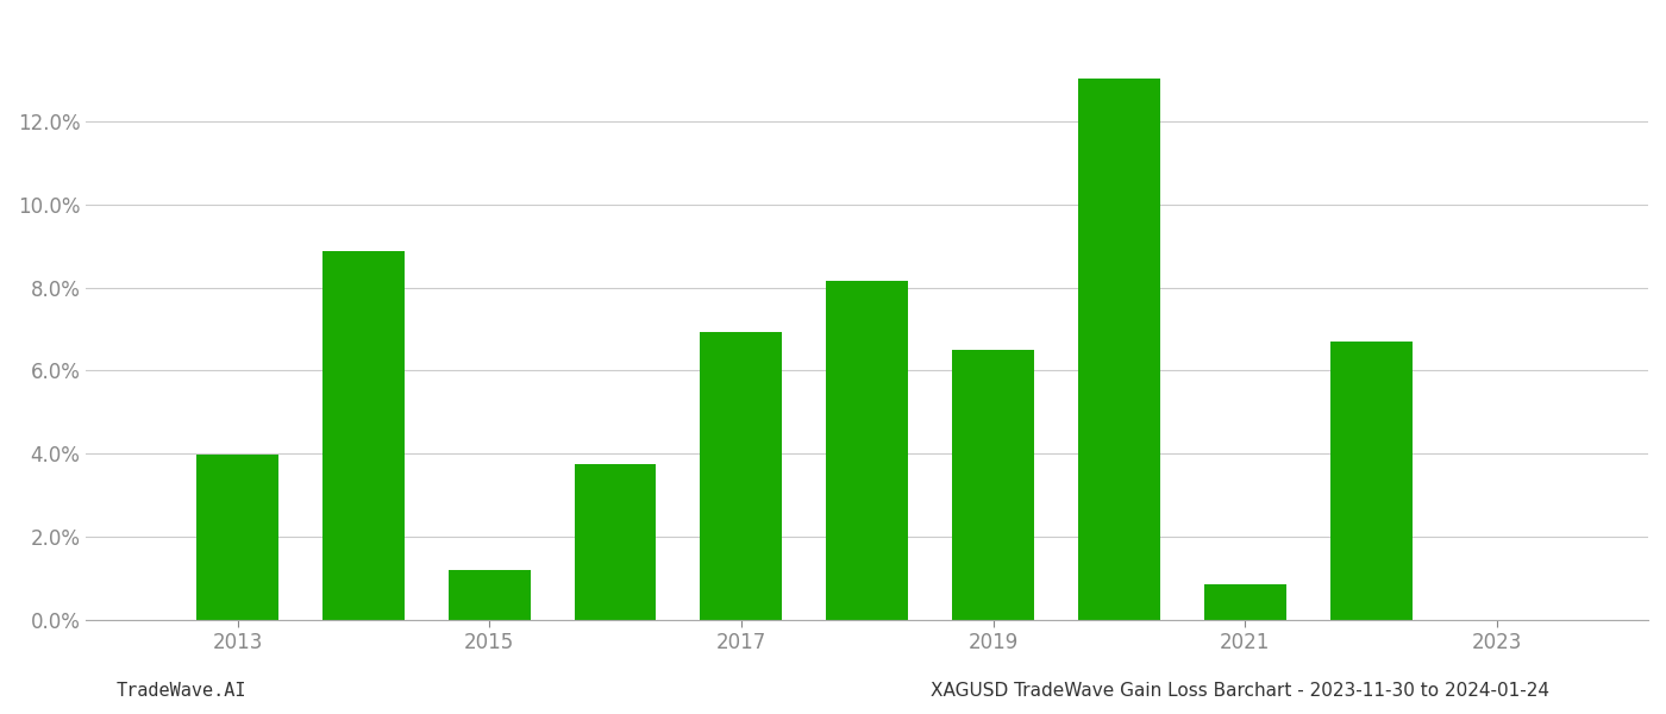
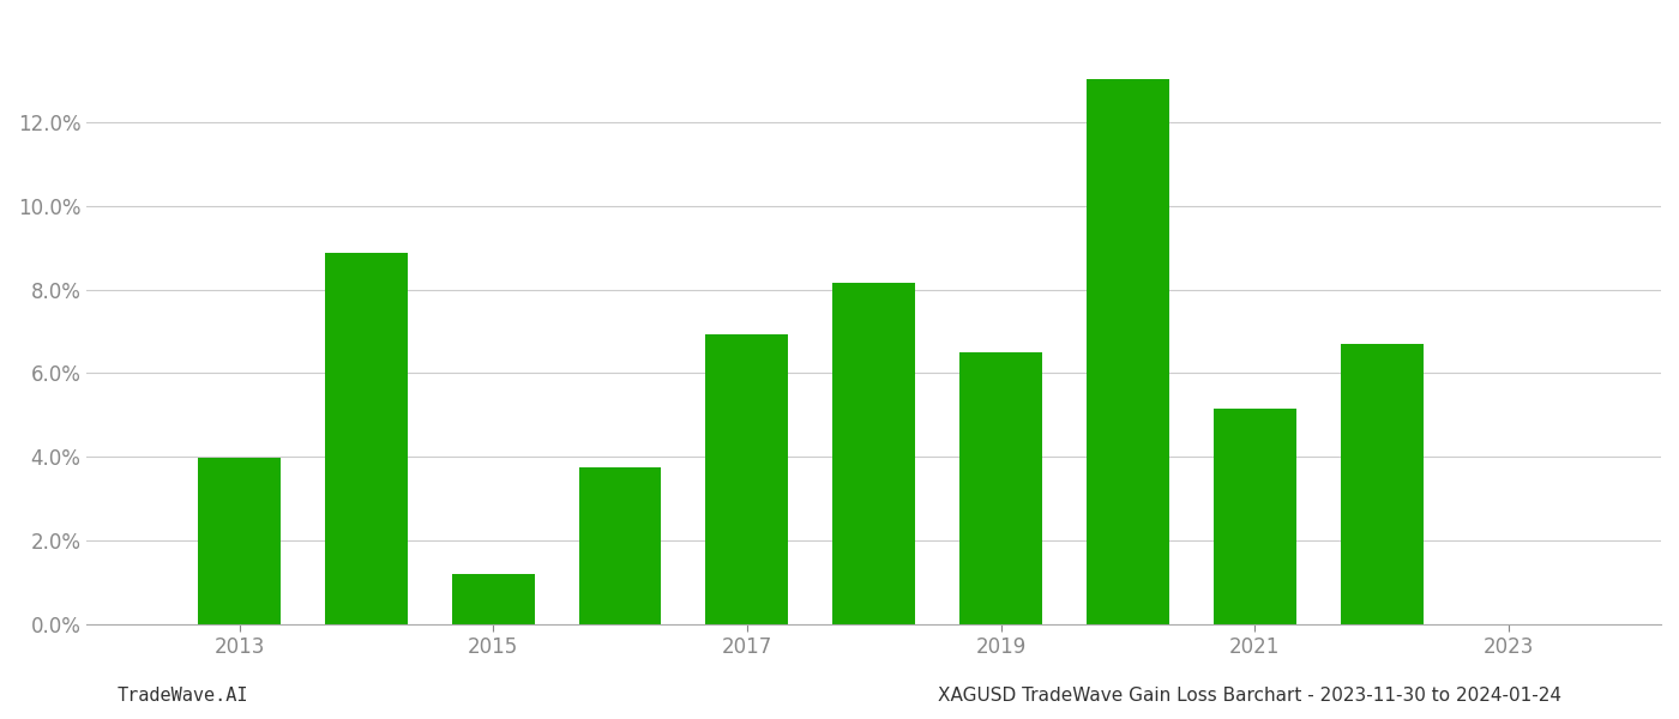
2021: 0.85% -> 5.15%
